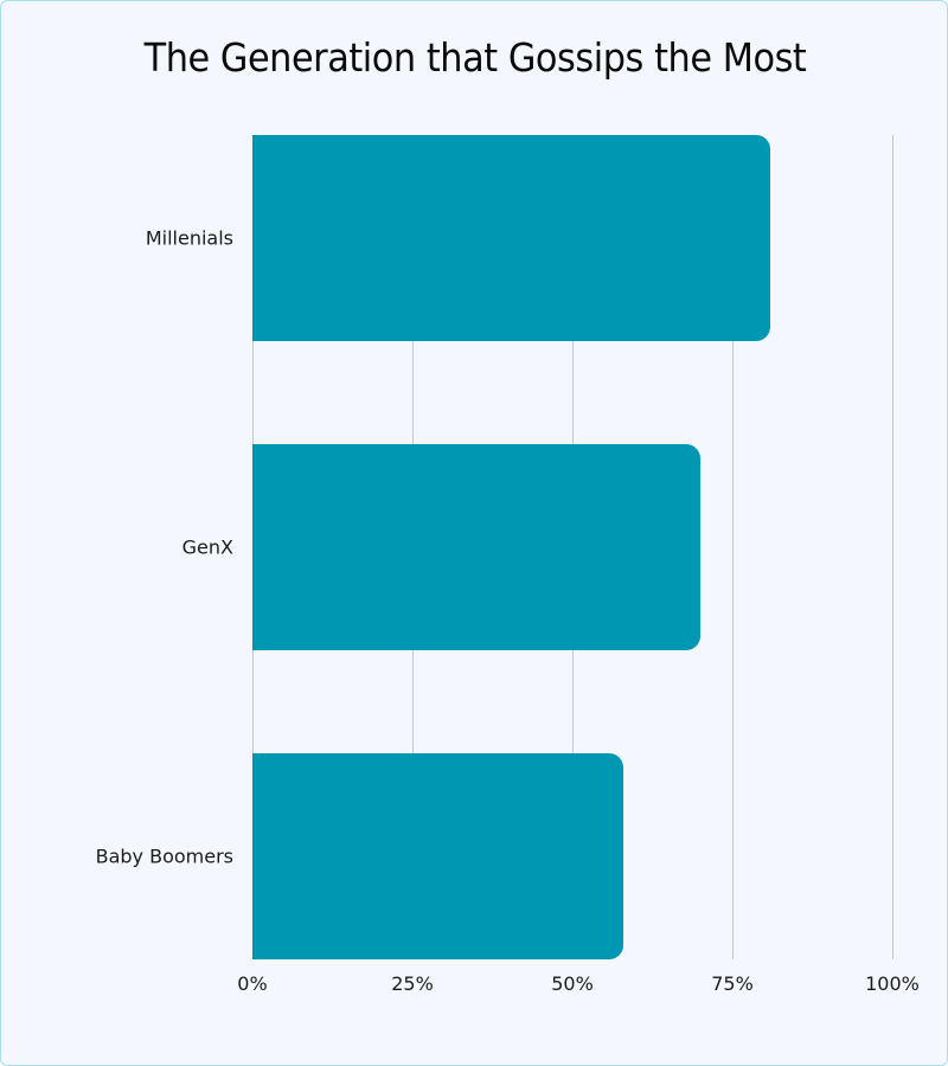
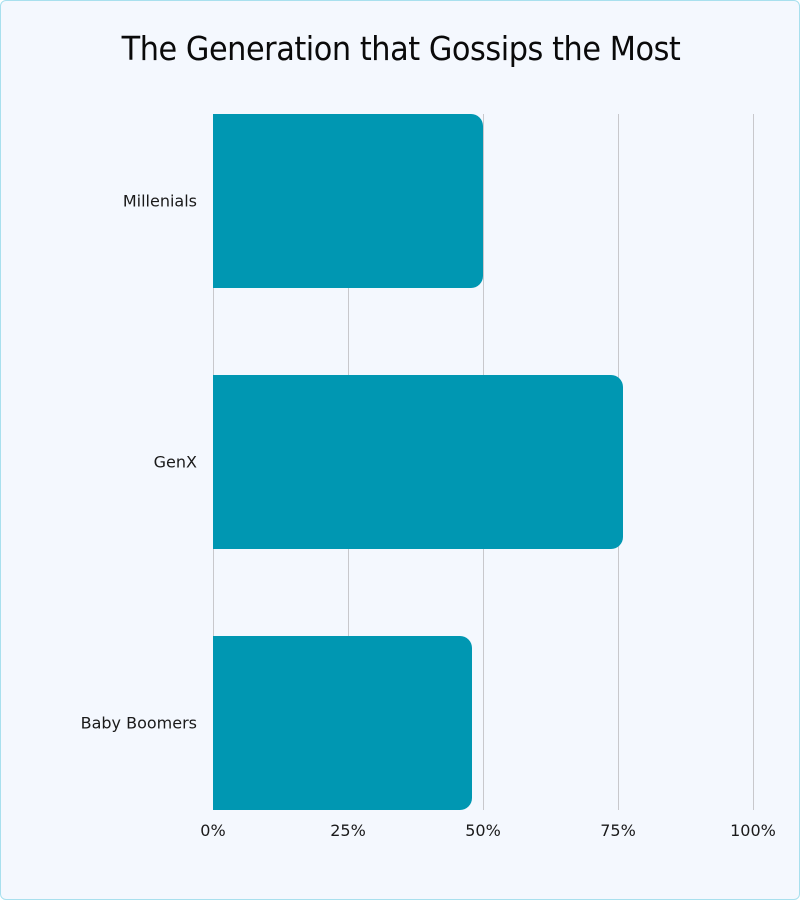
Millenials: 81% -> 50%
GenX: 70% -> 76%
Baby Boomers: 58% -> 48%
